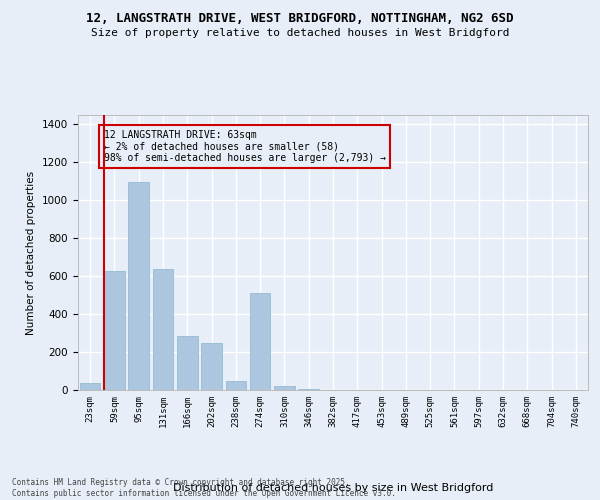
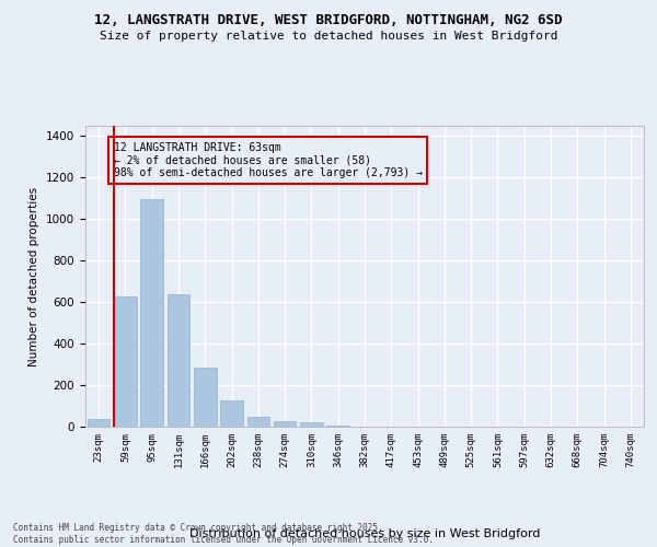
202sqm: 250 -> 120
274sqm: 510 -> 20
